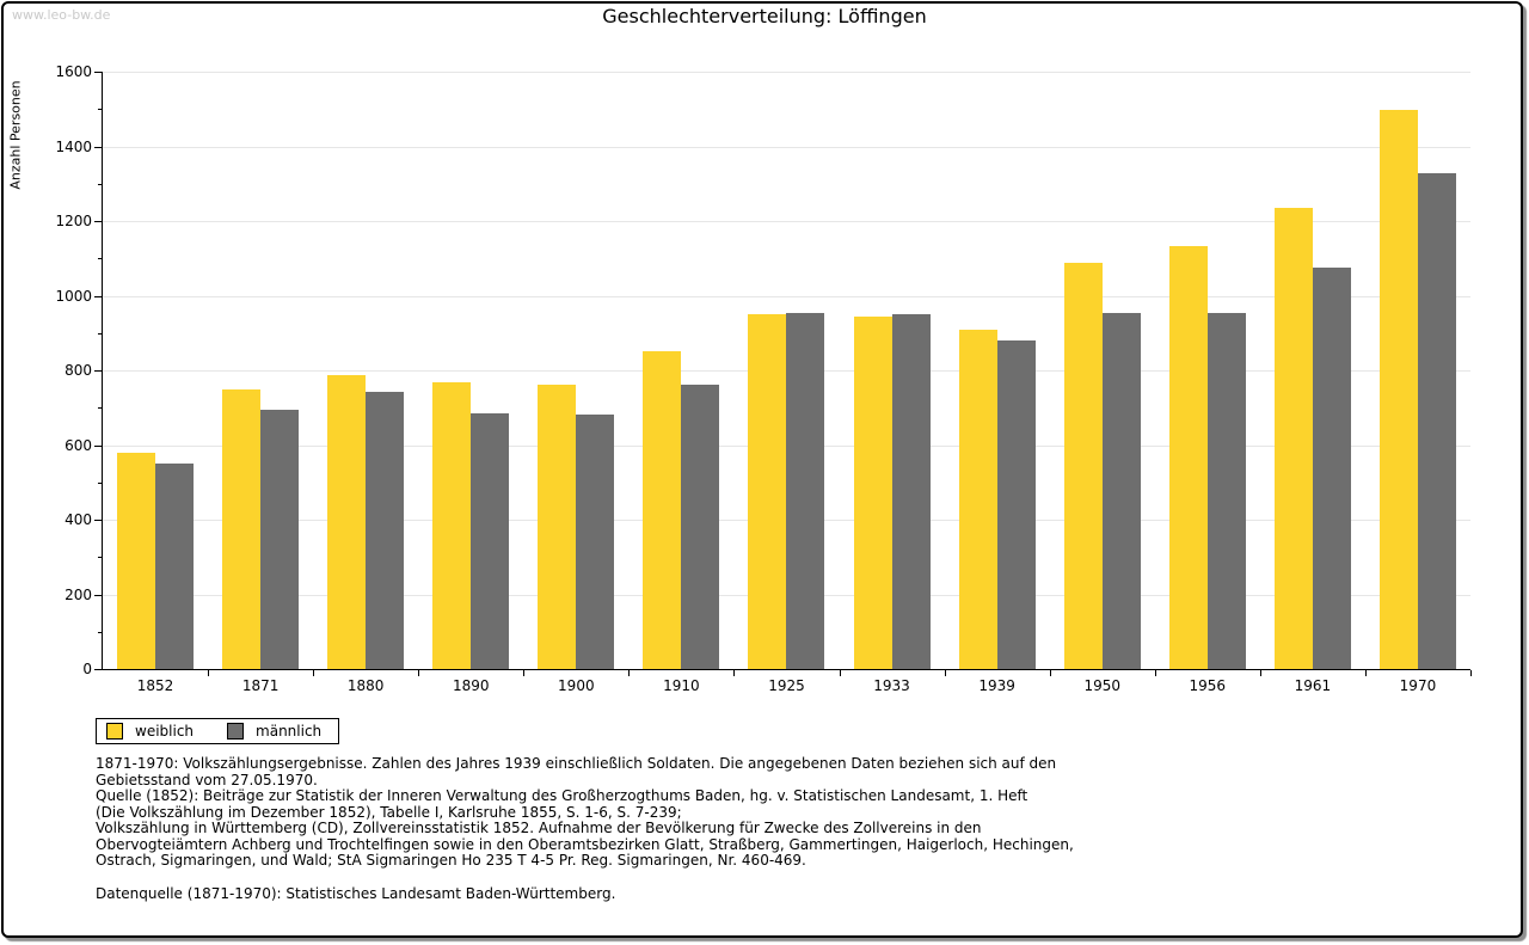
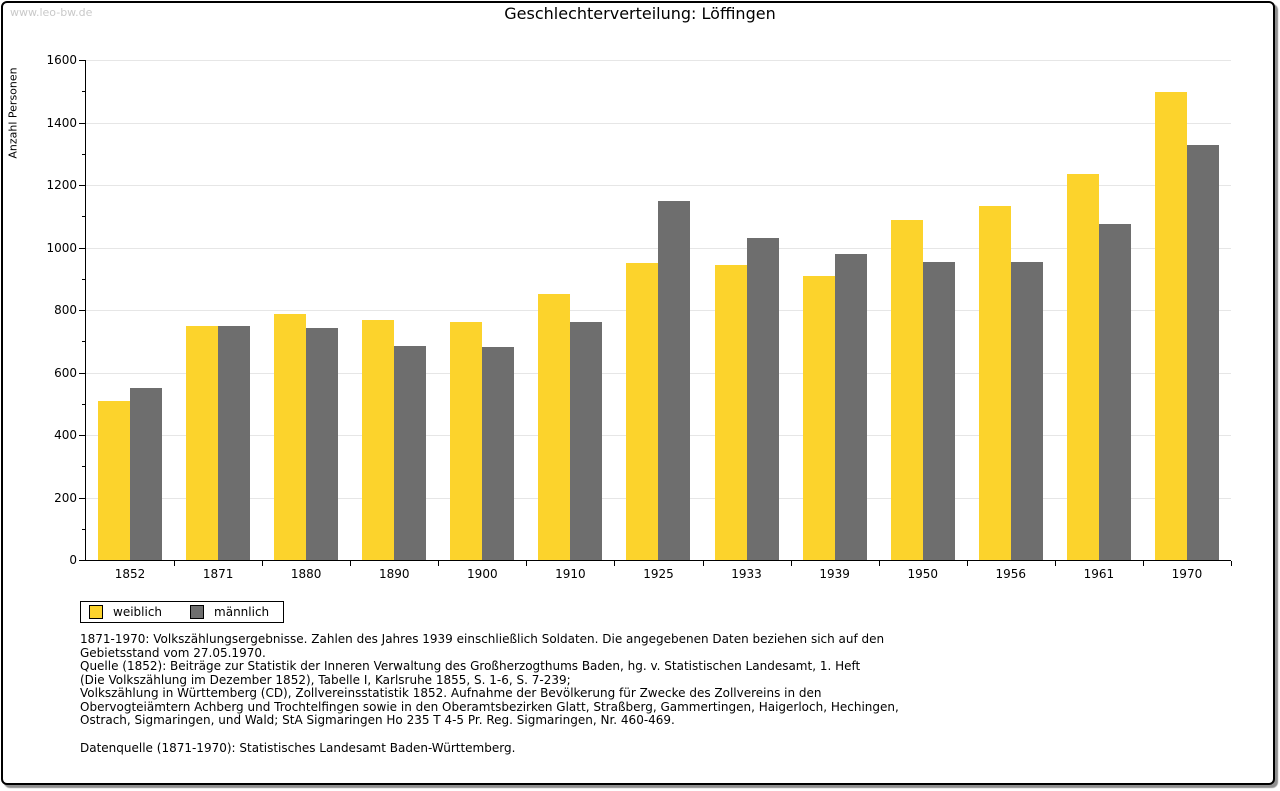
weiblich/1852: 580 -> 510
männlich/1871: 690 -> 750
männlich/1925: 950 -> 1150
männlich/1933: 950 -> 1030
männlich/1939: 880 -> 980
